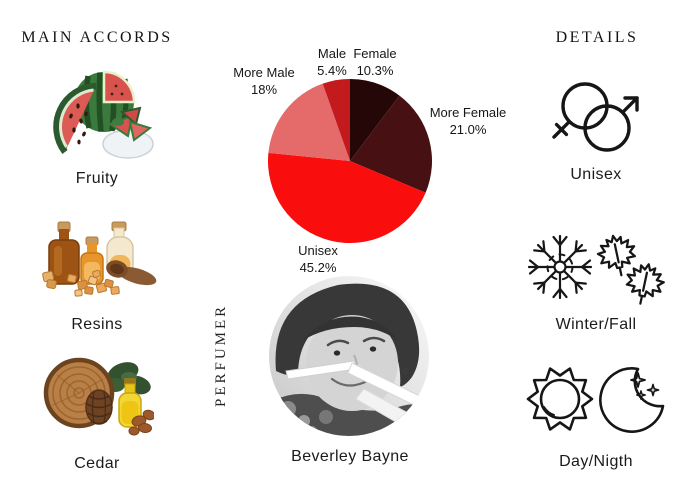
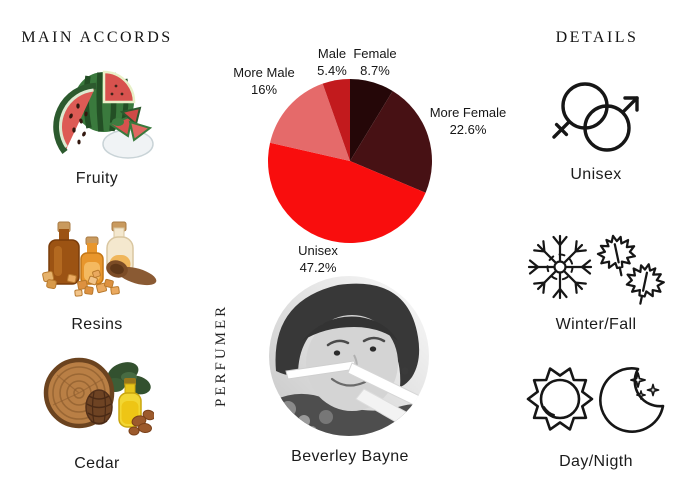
Female: 10.3% -> 8.7%
More Female: 21.0% -> 22.6%
Unisex: 45.2% -> 47.2%
More Male: 18% -> 16%
